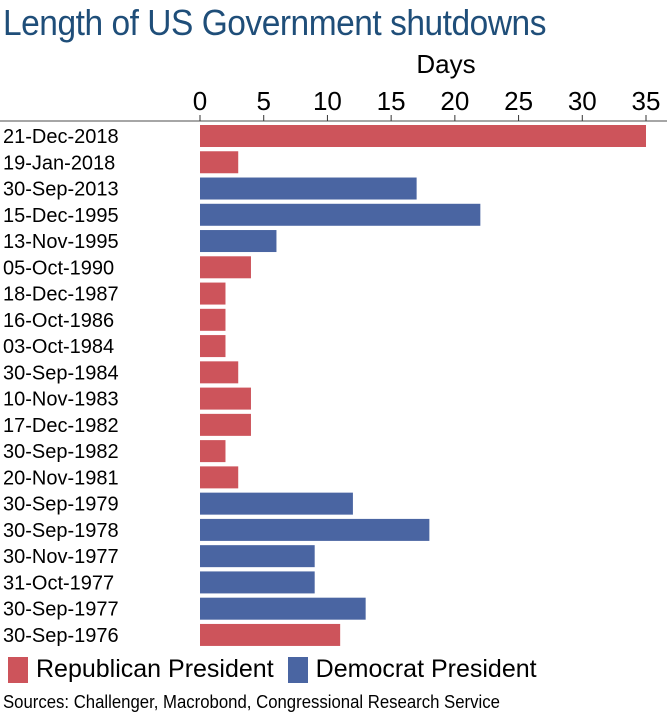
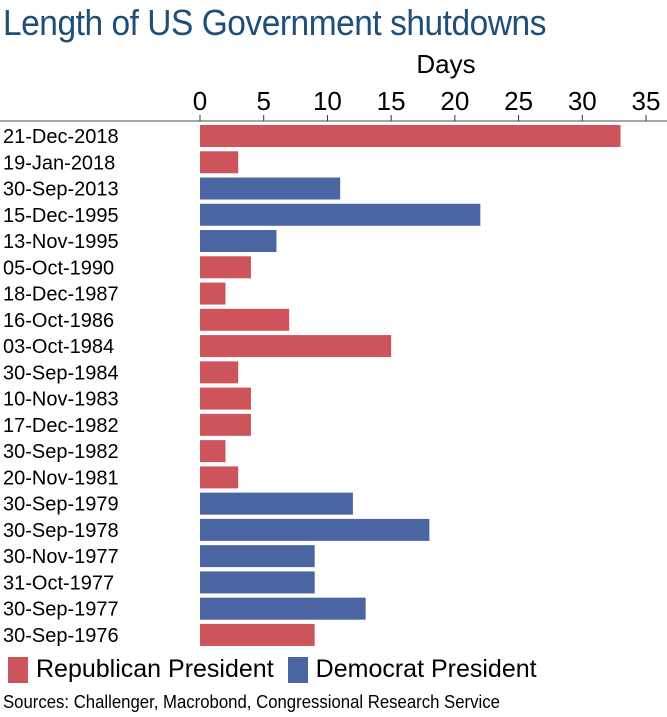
21-Dec-2018: 35 -> 33
30-Sep-2013: 17 -> 11
16-Oct-1986: 2 -> 7
03-Oct-1984: 2 -> 15
30-Sep-1976: 11 -> 9
